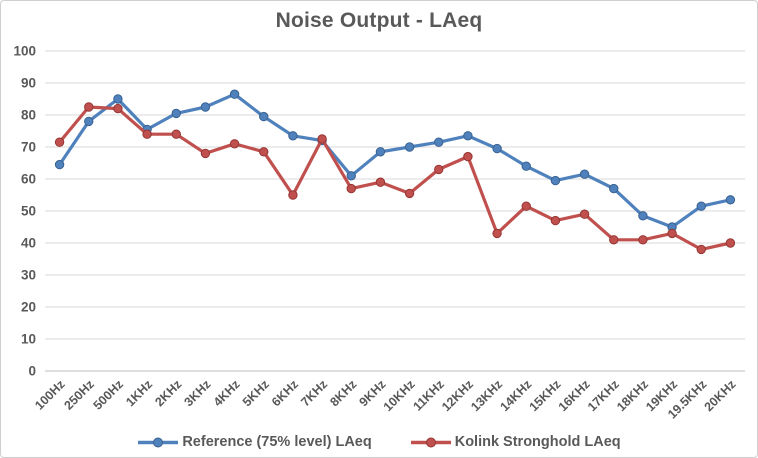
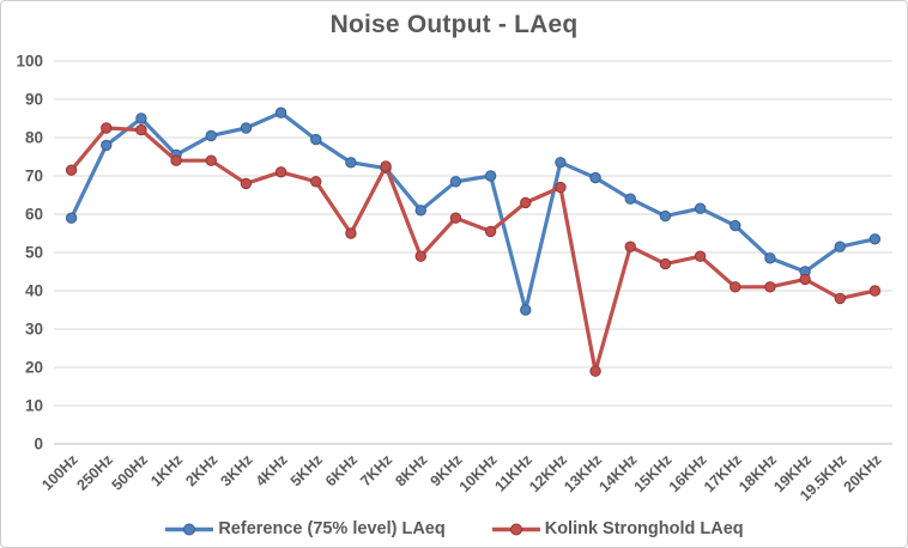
Reference (75% level) LAeq/100Hz: 64 -> 59
Kolink Stronghold LAeq/8KHz: 57 -> 49
Reference (75% level) LAeq/11KHz: 72 -> 35
Kolink Stronghold LAeq/13KHz: 43 -> 19
